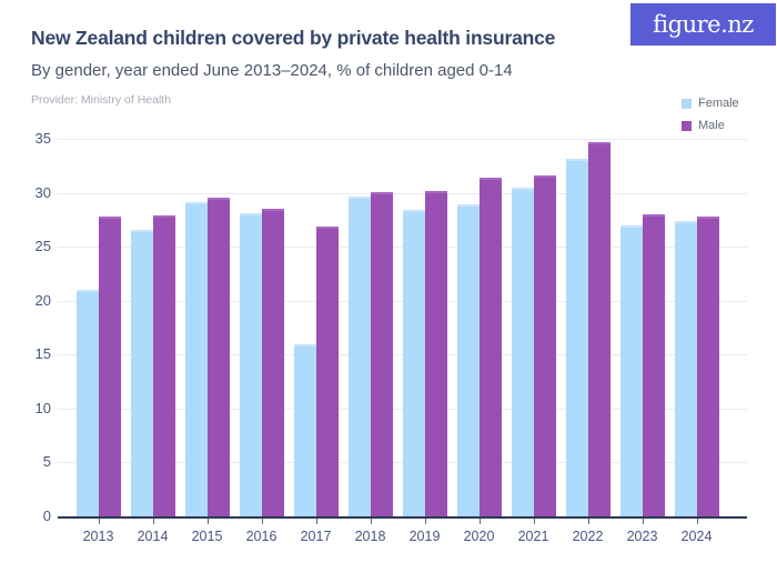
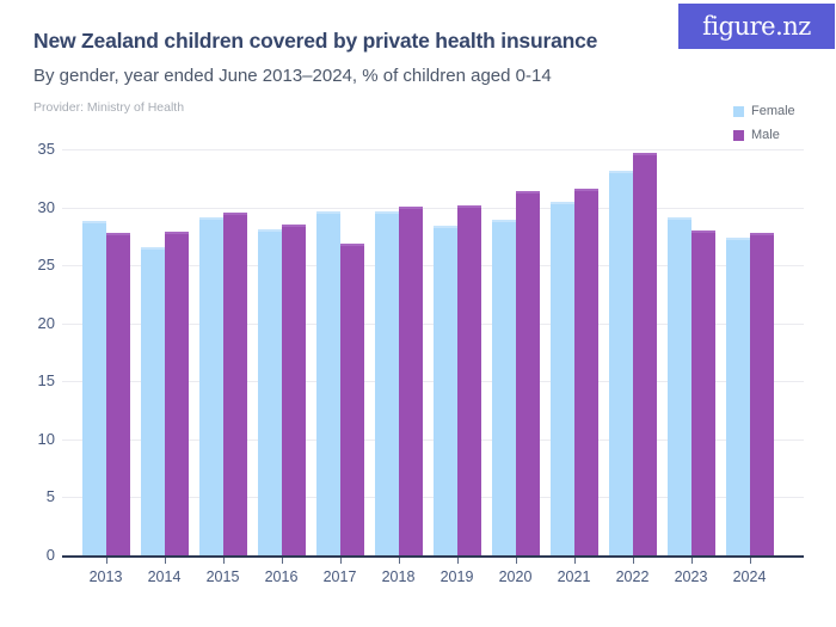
Female/2013: 21 -> 29
Female/2017: 16 -> 30
Female/2023: 27 -> 29
